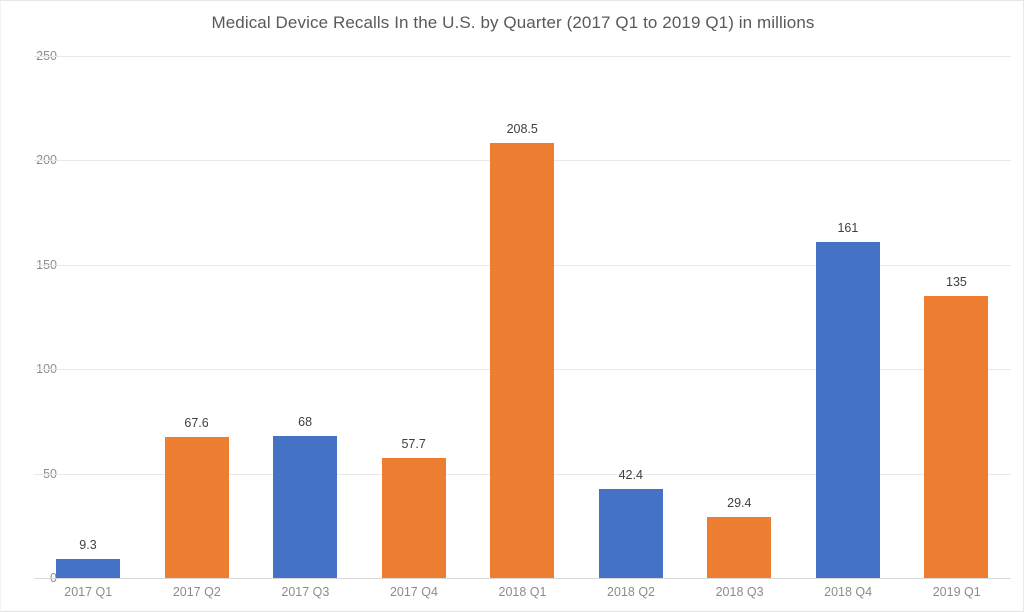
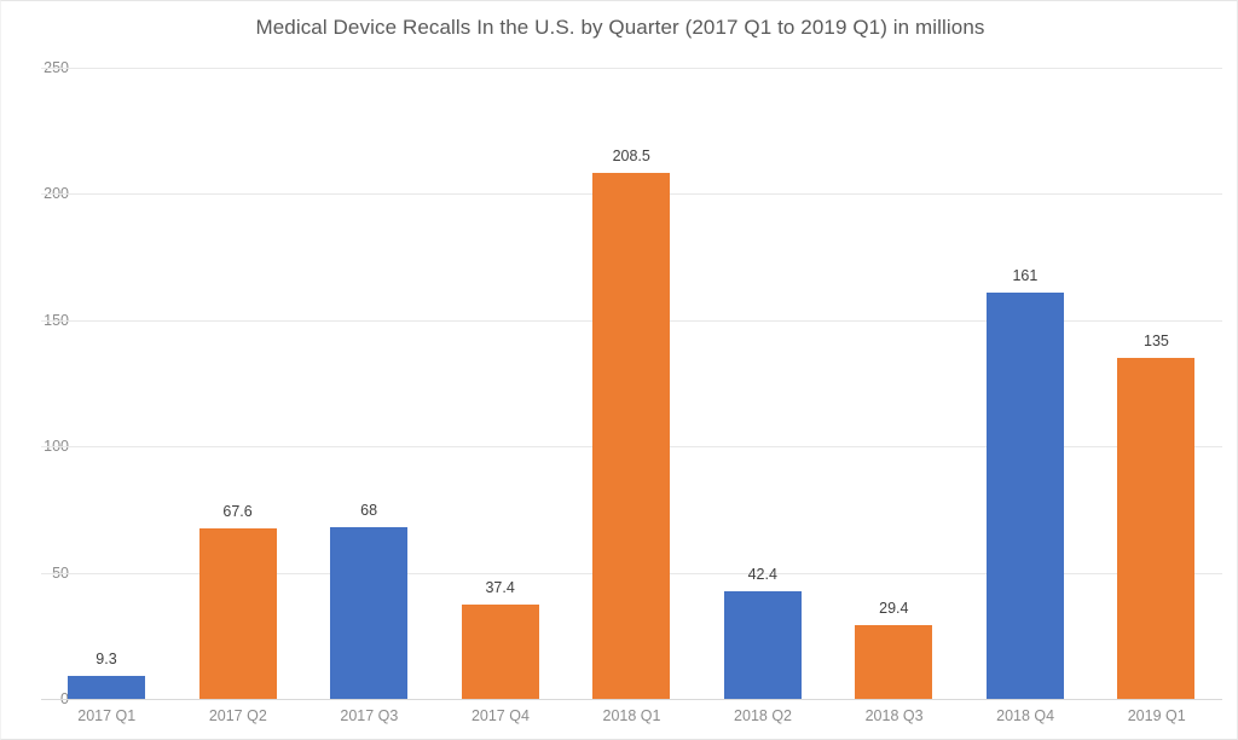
2017 Q4: 57.7 -> 37.4
